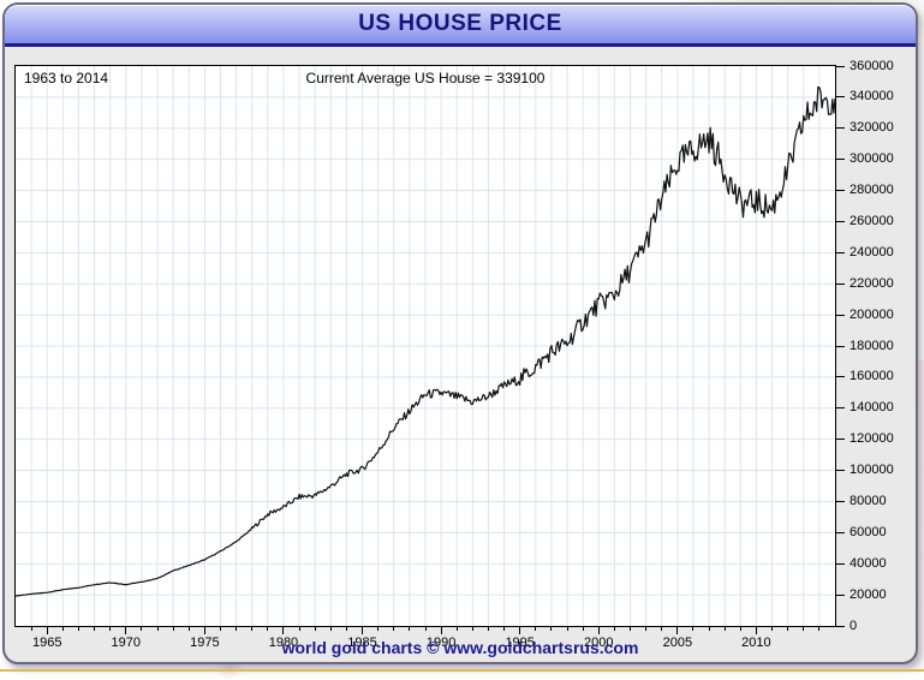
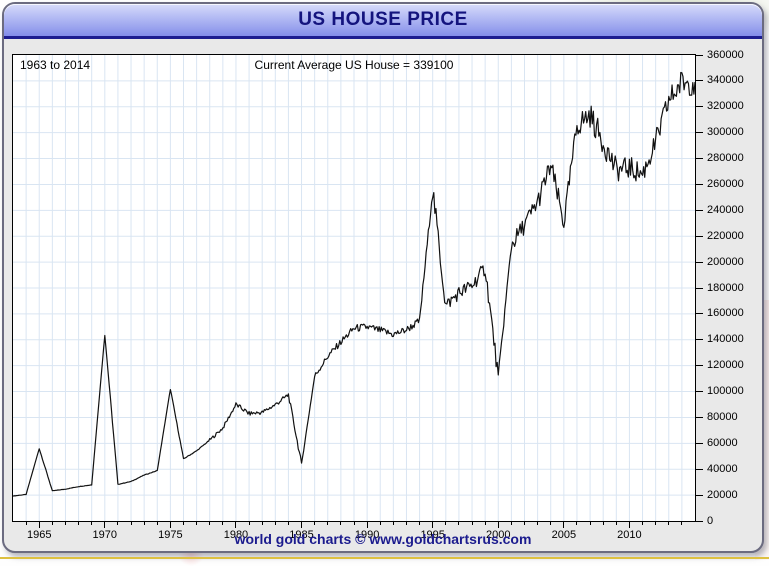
1965: 22000 -> 56000
1970: 27000 -> 144000
1975: 43000 -> 102000
1980: 76000 -> 90000
1985: 101000 -> 44000
1995: 159000 -> 256000
2000: 207000 -> 111000
2005: 297000 -> 230000
